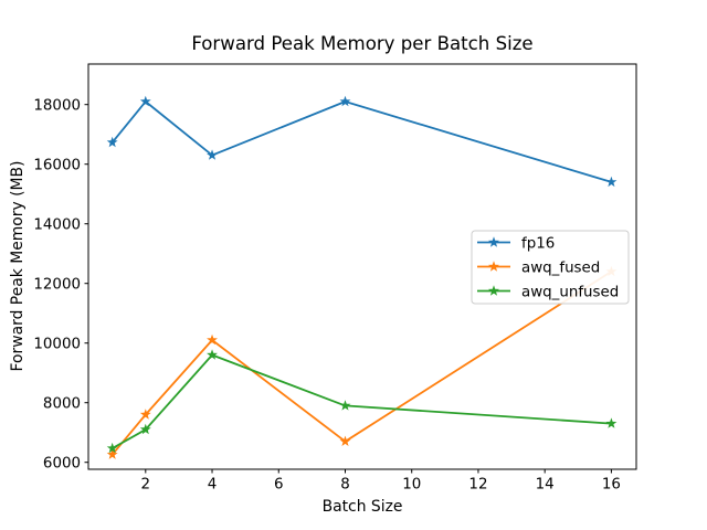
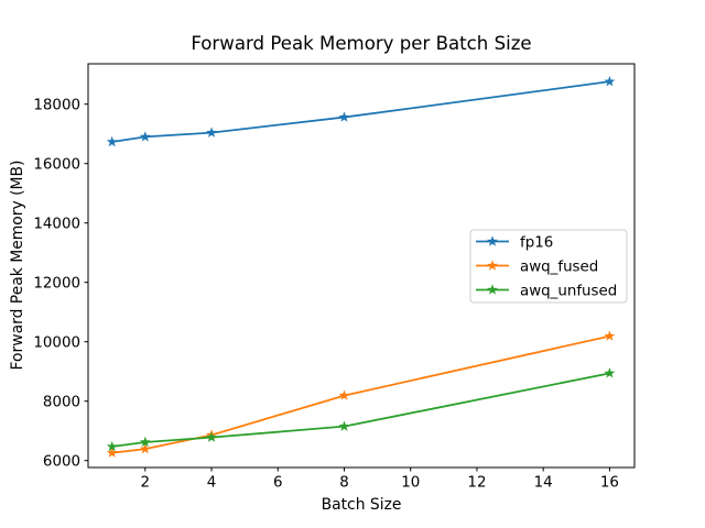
fp16/2: 18100 -> 16900
awq_fused/2: 7600 -> 6400
awq_unfused/2: 7100 -> 6600
fp16/4: 16300 -> 17000
awq_fused/4: 10100 -> 6900
awq_unfused/4: 9600 -> 6800
fp16/8: 18100 -> 17600
awq_fused/8: 6700 -> 8200
awq_unfused/8: 7900 -> 7200
fp16/16: 15400 -> 18800
awq_fused/16: 12400 -> 10200
awq_unfused/16: 7300 -> 8900
